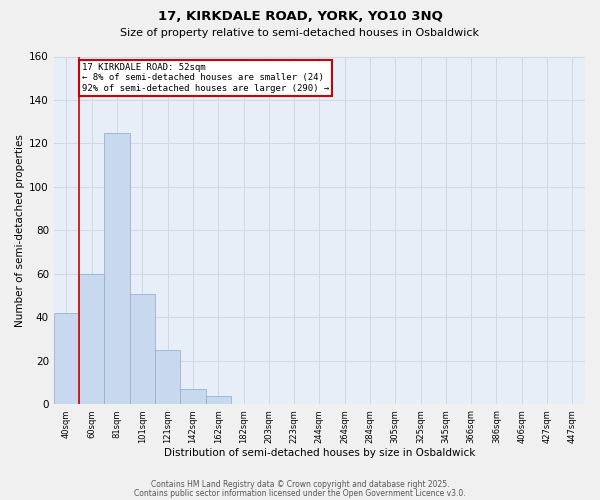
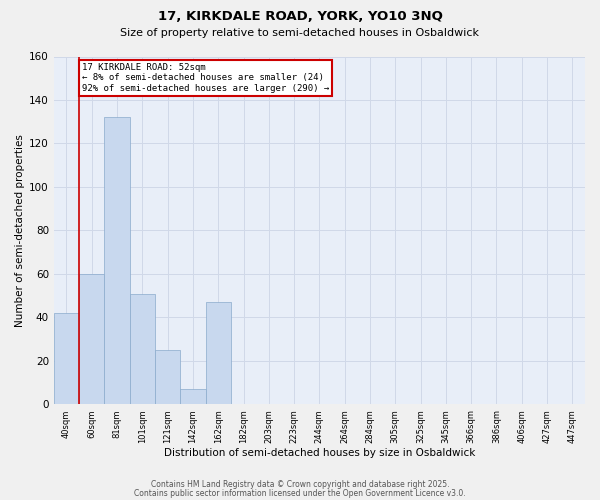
81sqm: 125 -> 132
162sqm: 4 -> 47
